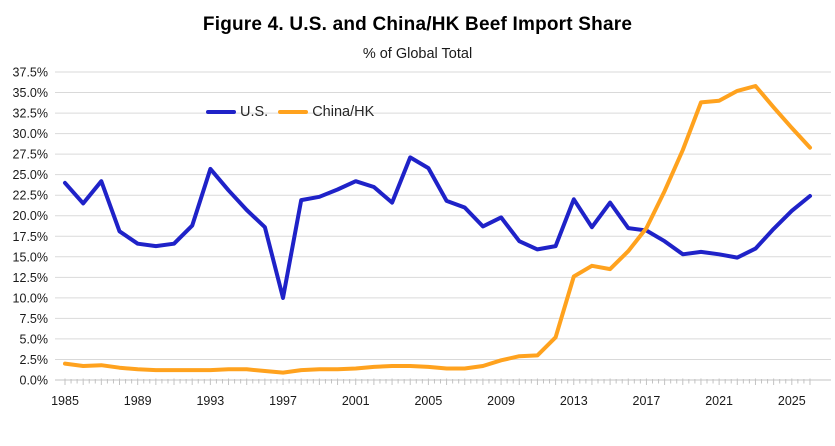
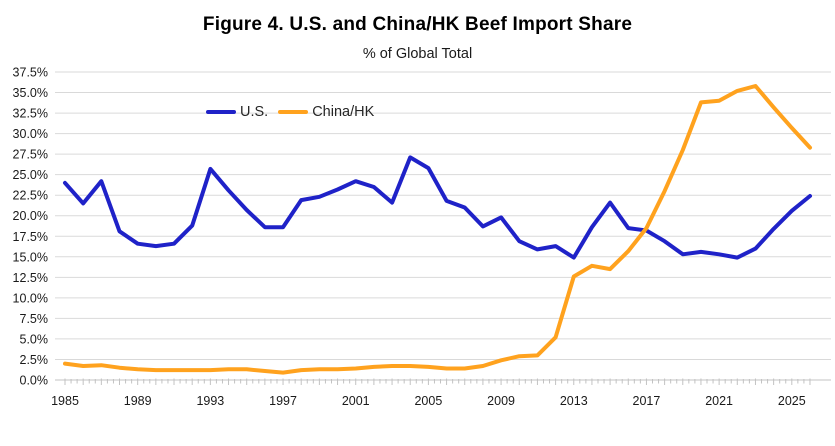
U.S./1997: 10% -> 19%
U.S./2013: 22% -> 15%
